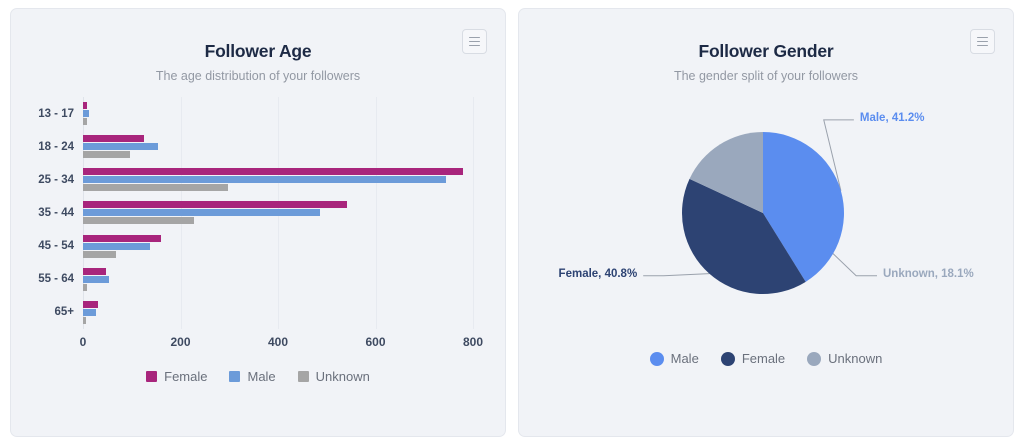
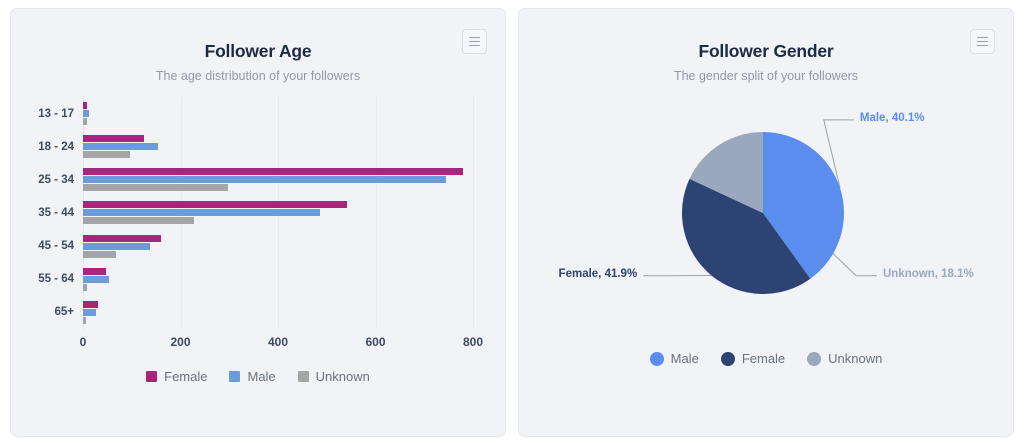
Follower Gender/Male: 41.2% -> 40.1%
Follower Gender/Female: 40.8% -> 41.9%
